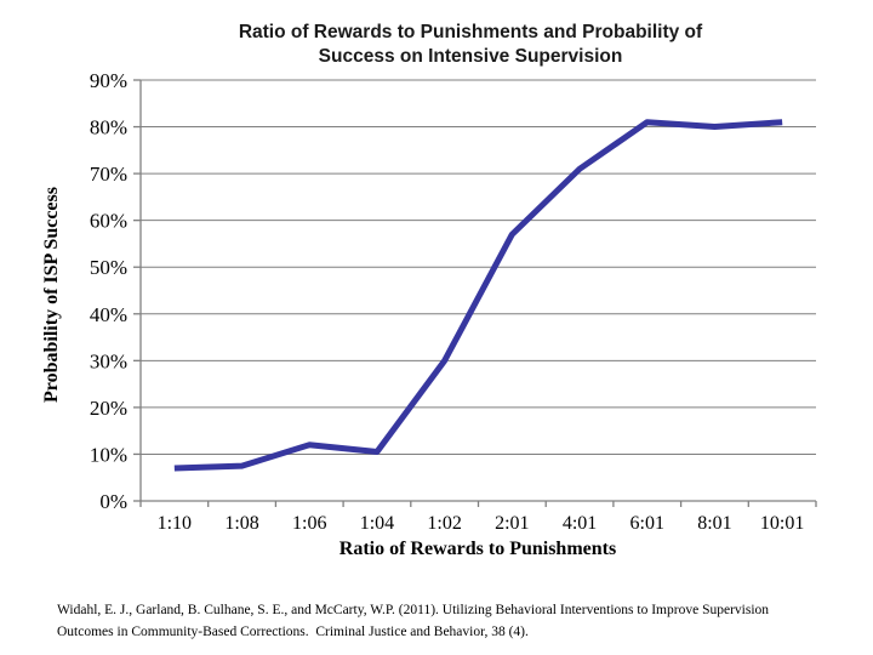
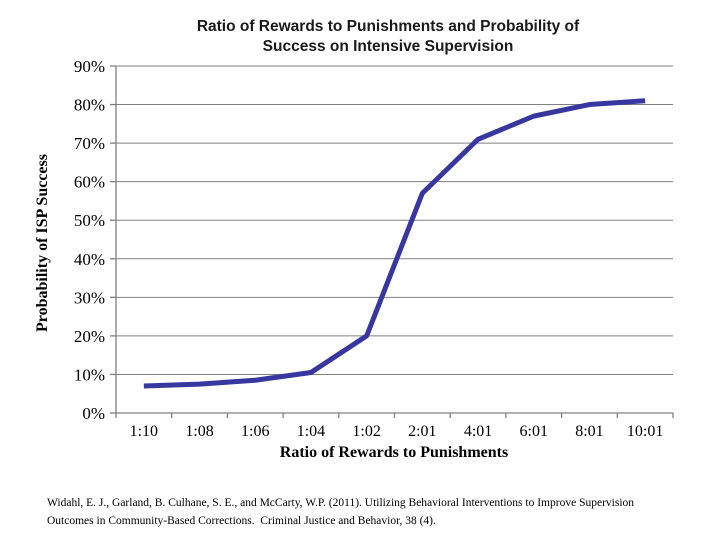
1:06: 12% -> 8%
1:02: 30% -> 20%
6:01: 81% -> 77%
